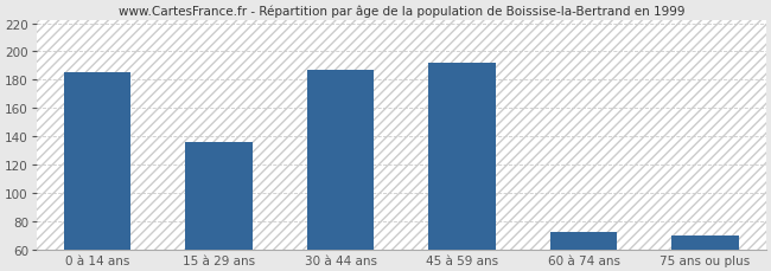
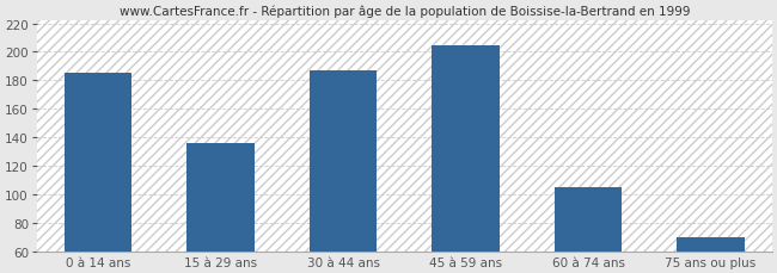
45 à 59 ans: 192 -> 205
60 à 74 ans: 72 -> 105
